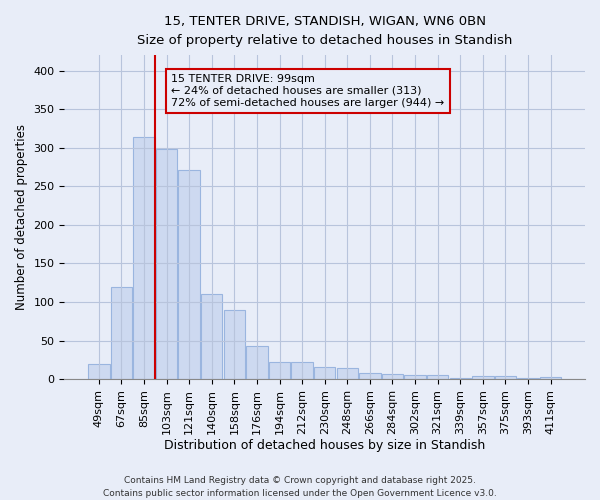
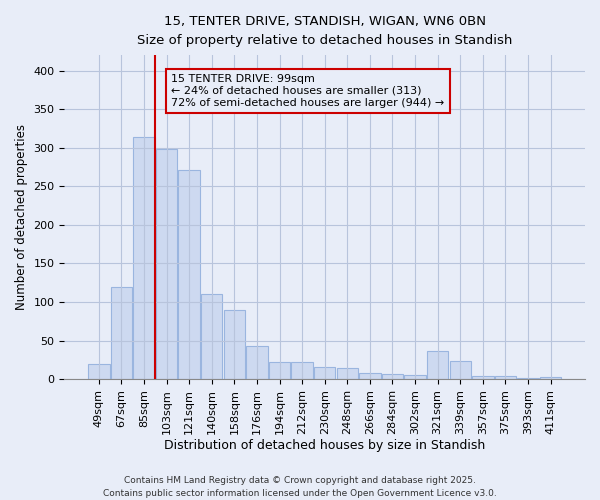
321sqm: 5 -> 36
339sqm: 1 -> 24
